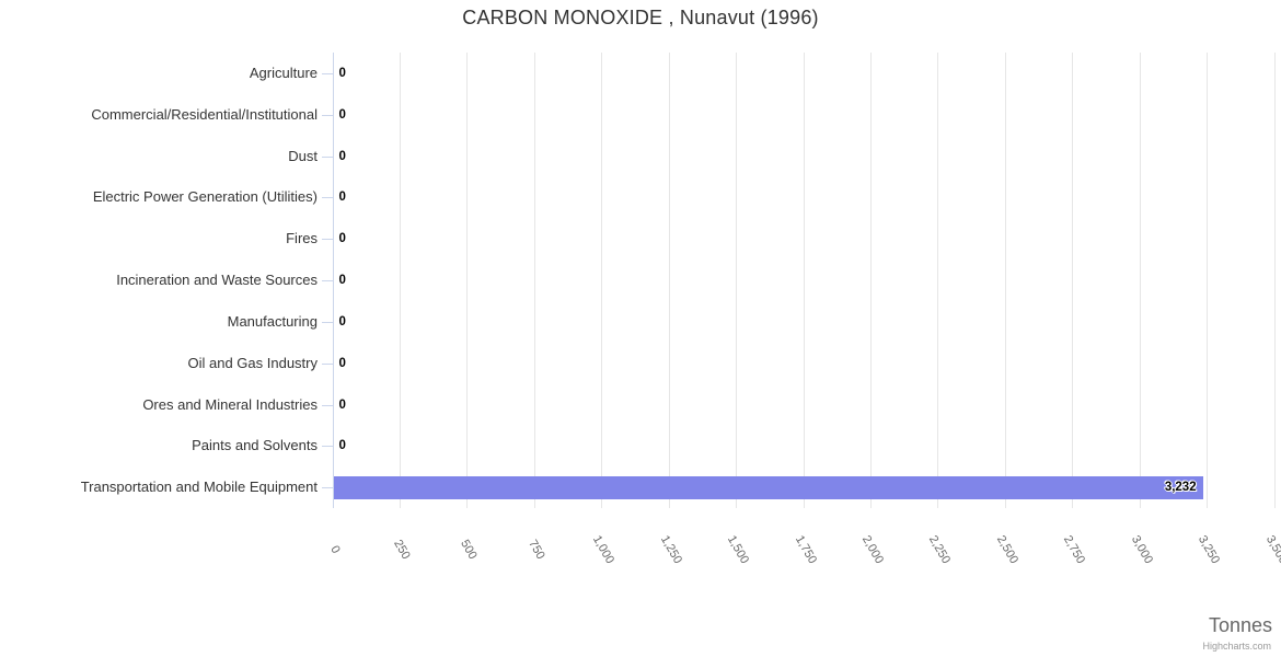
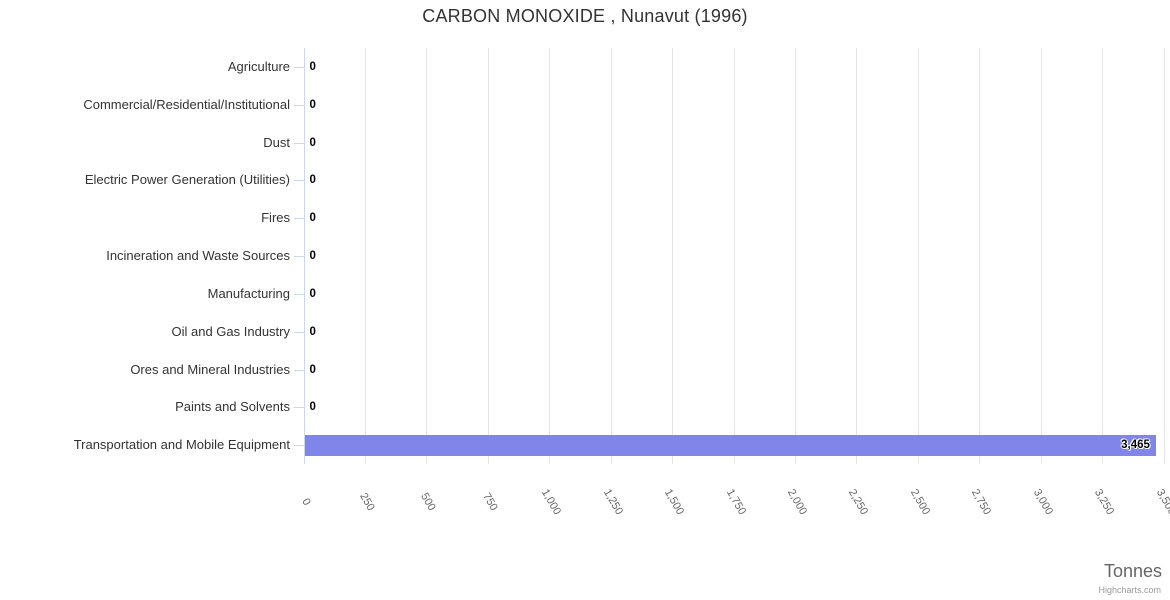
Transportation and Mobile Equipment: 3,232 -> 3,465
